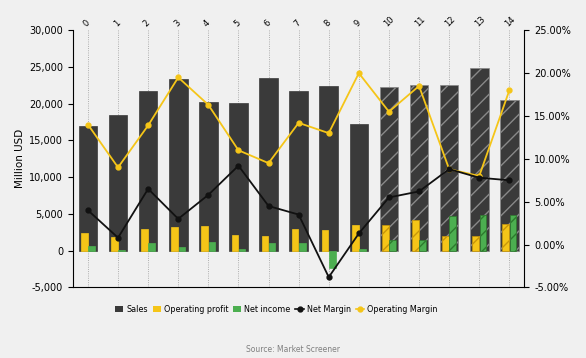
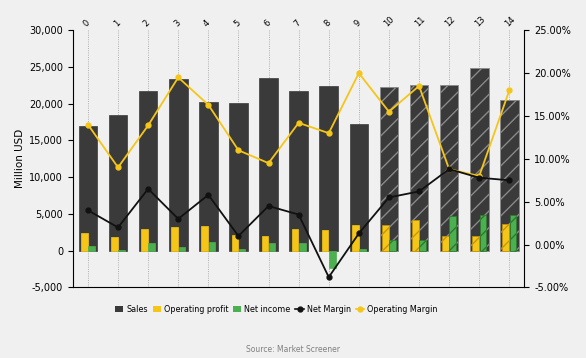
Net Margin/1: 0.8% -> 2.0%
Net Margin/5: 9.2% -> 1.0%
